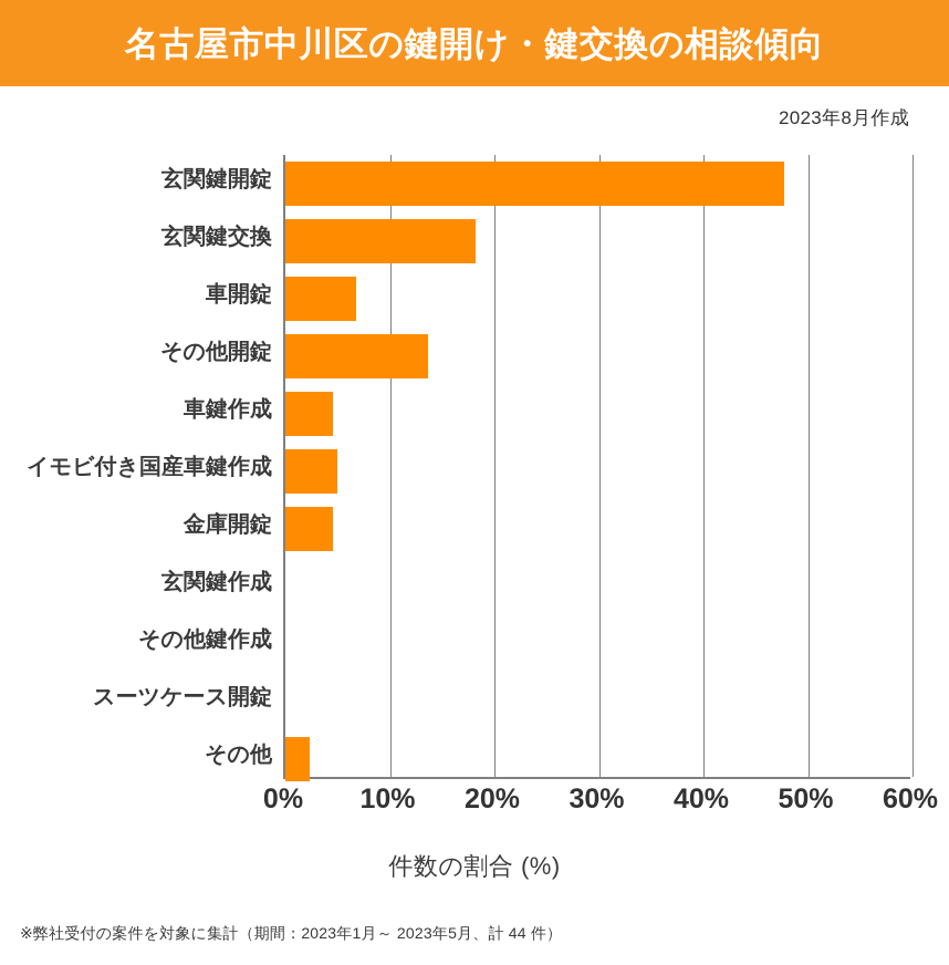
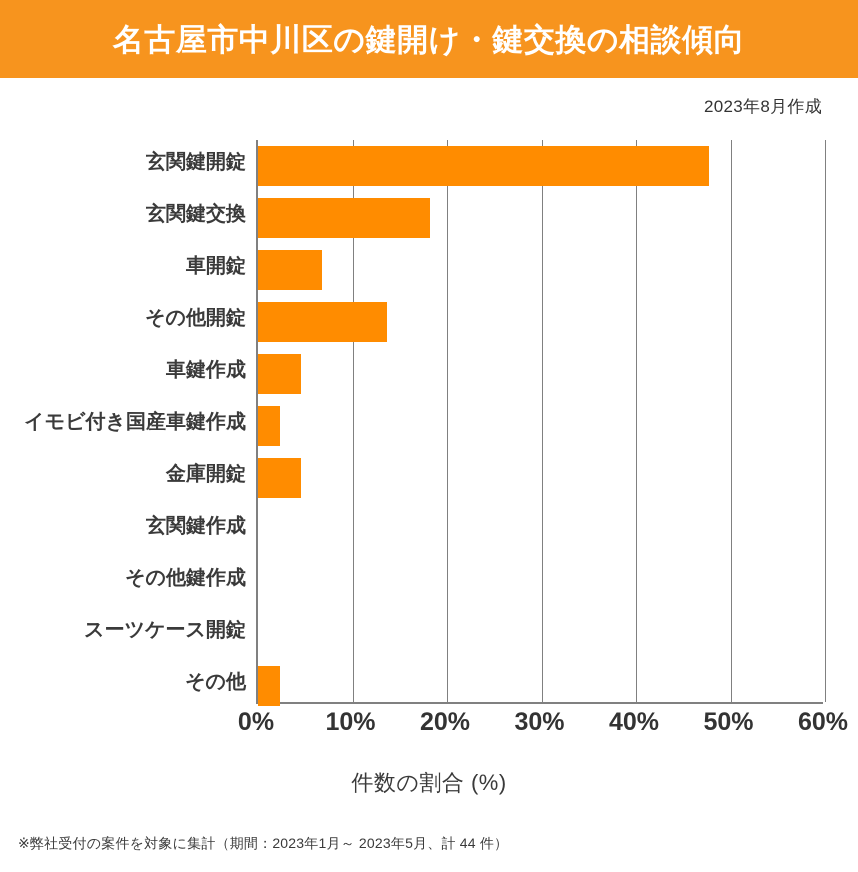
イモビ付き国産車鍵作成: 5% -> 2%
